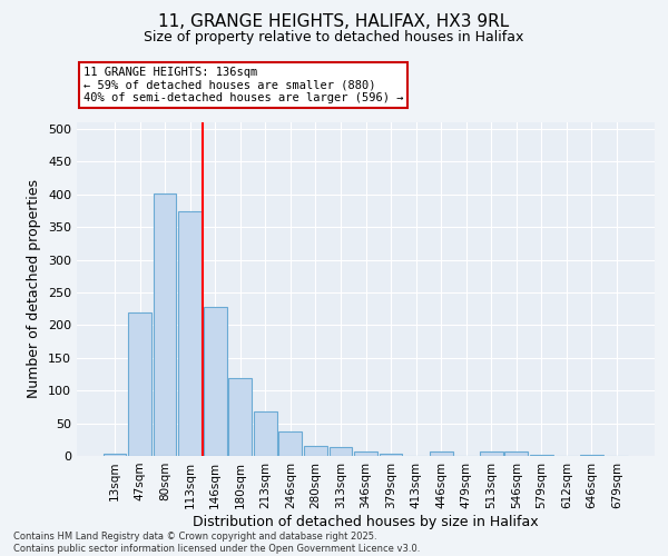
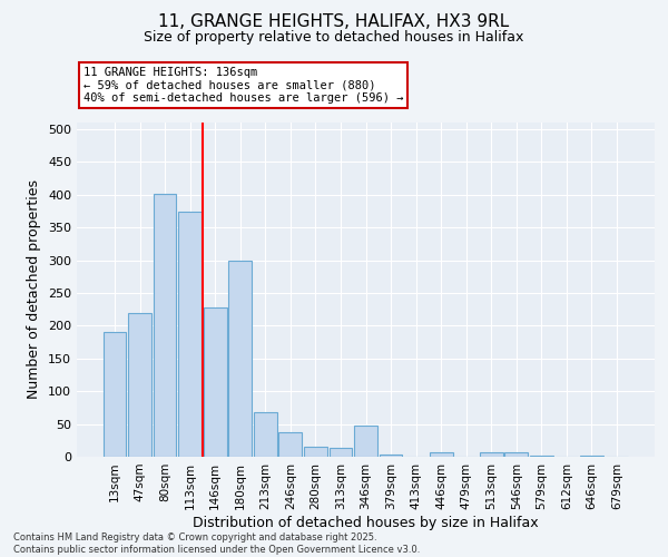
13sqm: 3 -> 190
180sqm: 119 -> 300
346sqm: 7 -> 48
